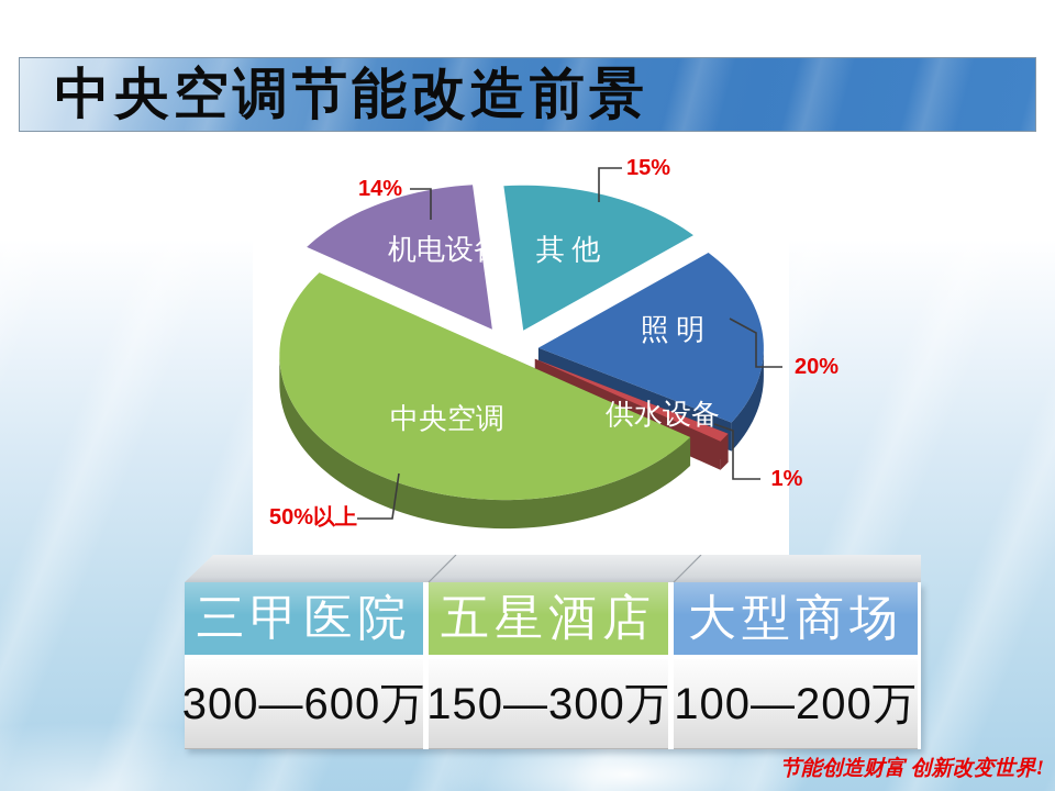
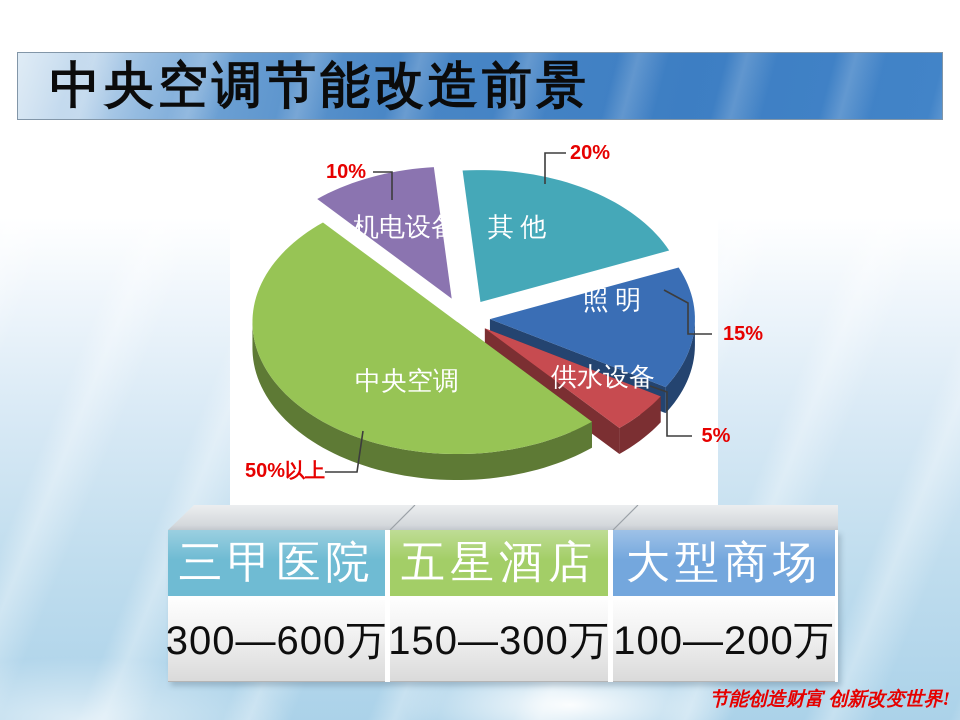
其 他: 15% -> 20%
照 明: 20% -> 15%
机电设备: 14% -> 10%
供水设备: 1% -> 5%
